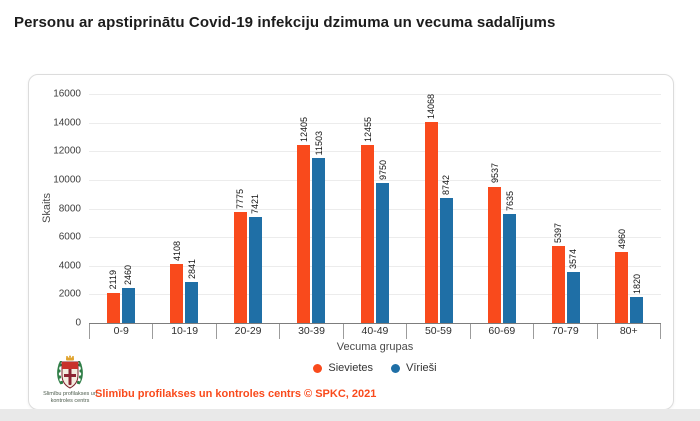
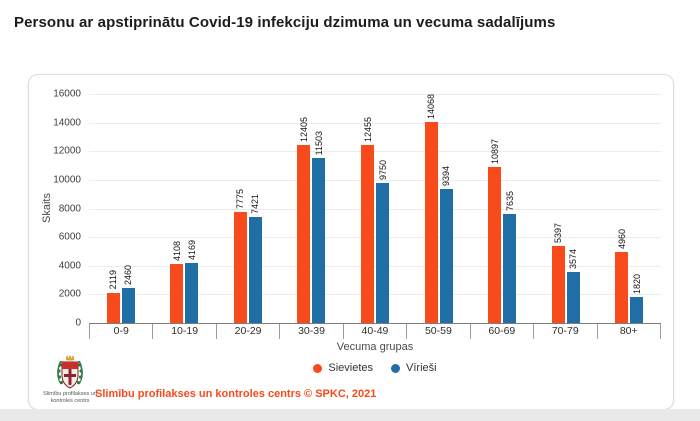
Vīrieši/10-19: 2841 -> 4169
Vīrieši/50-59: 8742 -> 9394
Sievietes/60-69: 9537 -> 10897
